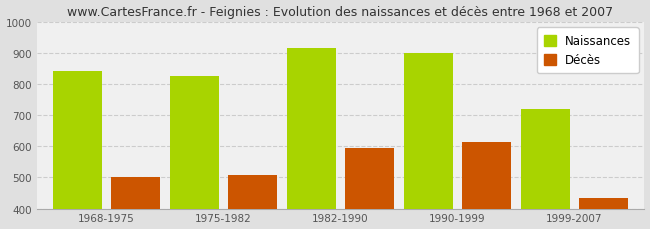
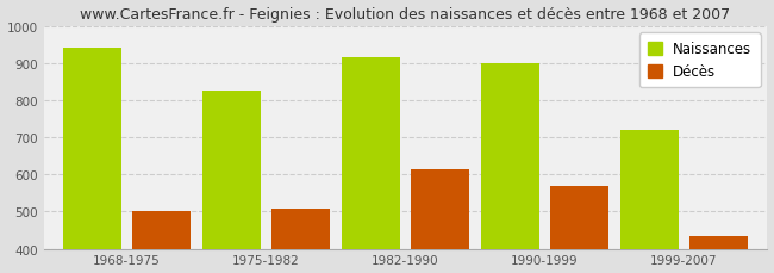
Naissances/1968-1975: 840 -> 940
Décès/1982-1990: 595 -> 615
Décès/1990-1999: 615 -> 570
